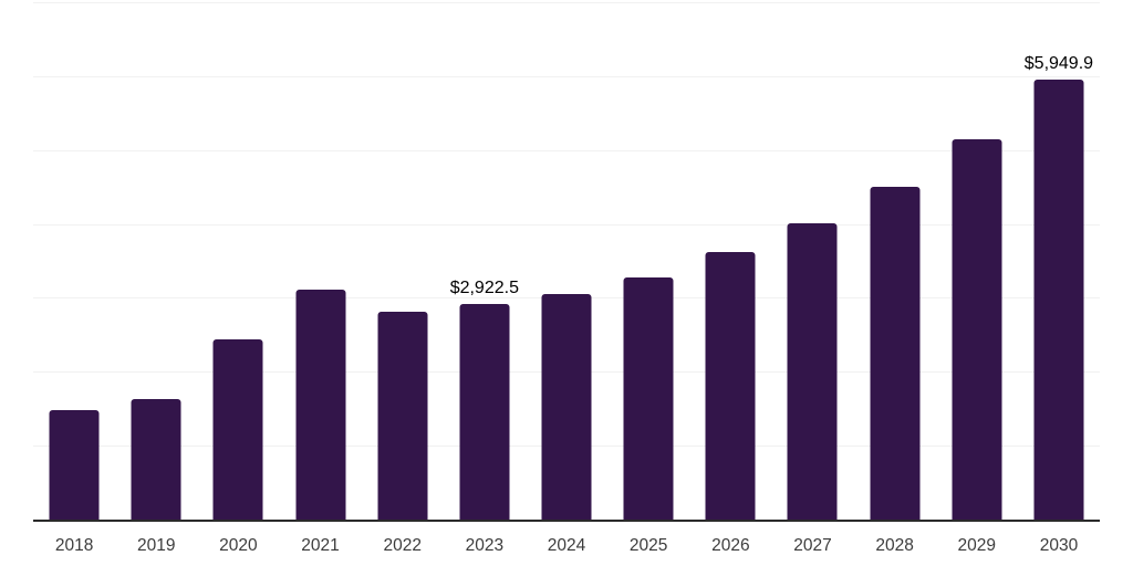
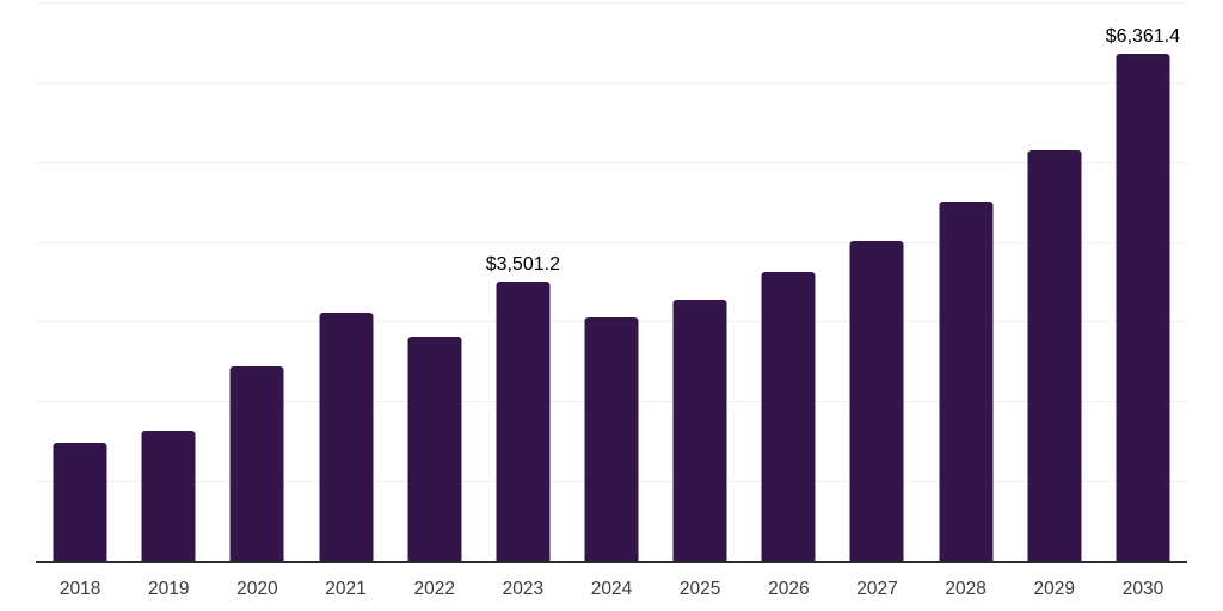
2023: $2,922.5 -> $3,501.2
2030: $5,949.9 -> $6,361.4
